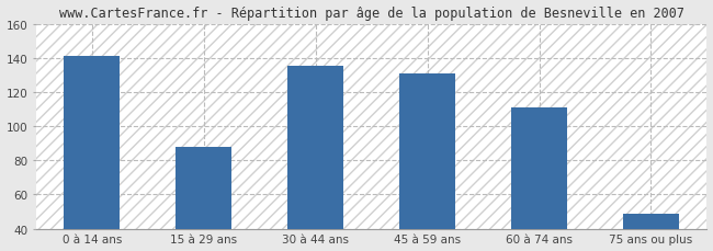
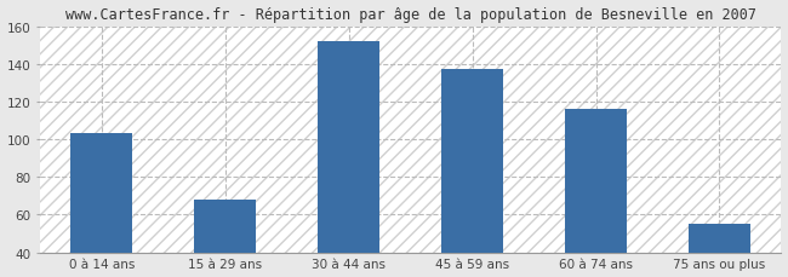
0 à 14 ans: 141 -> 103
15 à 29 ans: 88 -> 68
30 à 44 ans: 135 -> 152
45 à 59 ans: 131 -> 137
60 à 74 ans: 111 -> 116
75 ans ou plus: 49 -> 55
